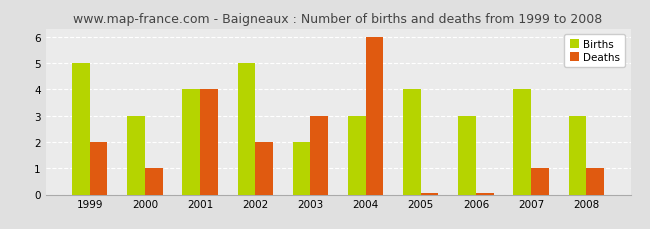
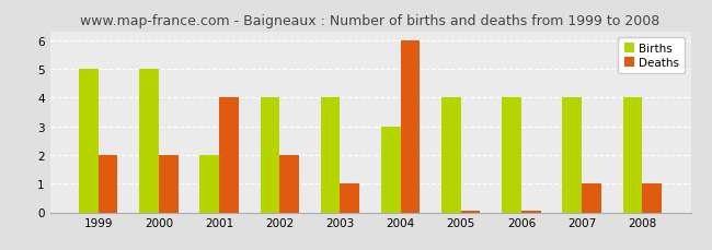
Births/2000: 3 -> 5
Deaths/2000: 1.00 -> 2.00
Births/2001: 4 -> 2
Births/2002: 5 -> 4
Births/2003: 2 -> 4
Deaths/2003: 3.00 -> 1.00
Births/2006: 3 -> 4
Births/2008: 3 -> 4
